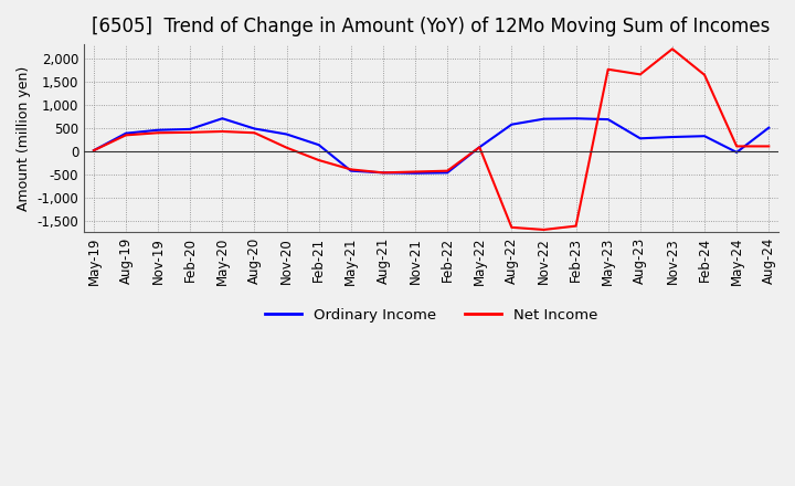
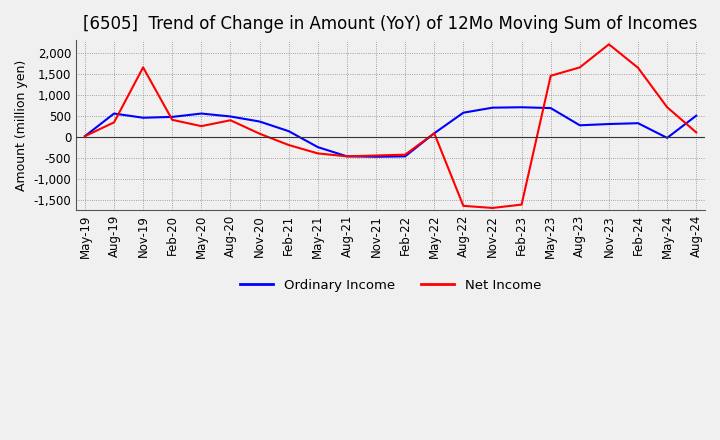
Ordinary Income/Aug-19: 380 -> 550
Net Income/Nov-19: 390 -> 1,650
Ordinary Income/May-20: 700 -> 550
Net Income/May-20: 420 -> 250
Ordinary Income/May-21: -430 -> -250
Net Income/May-23: 1,760 -> 1,450
Net Income/May-24: 100 -> 700
